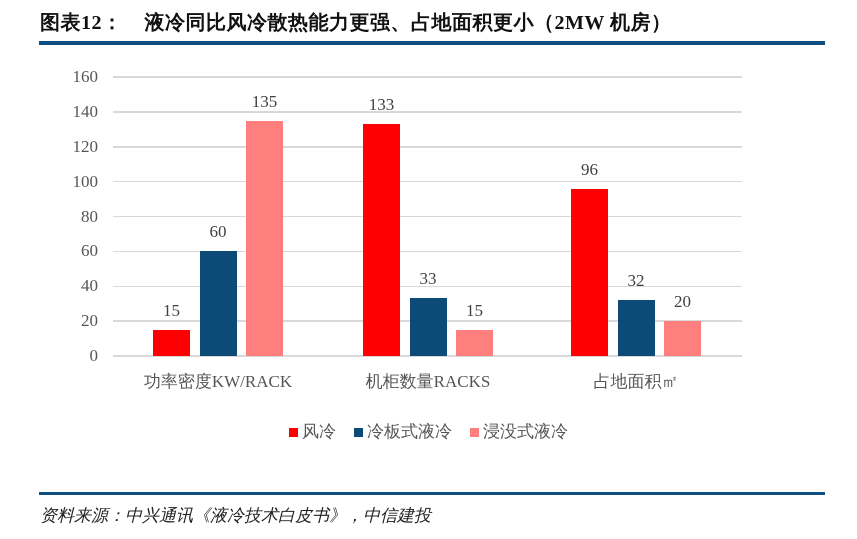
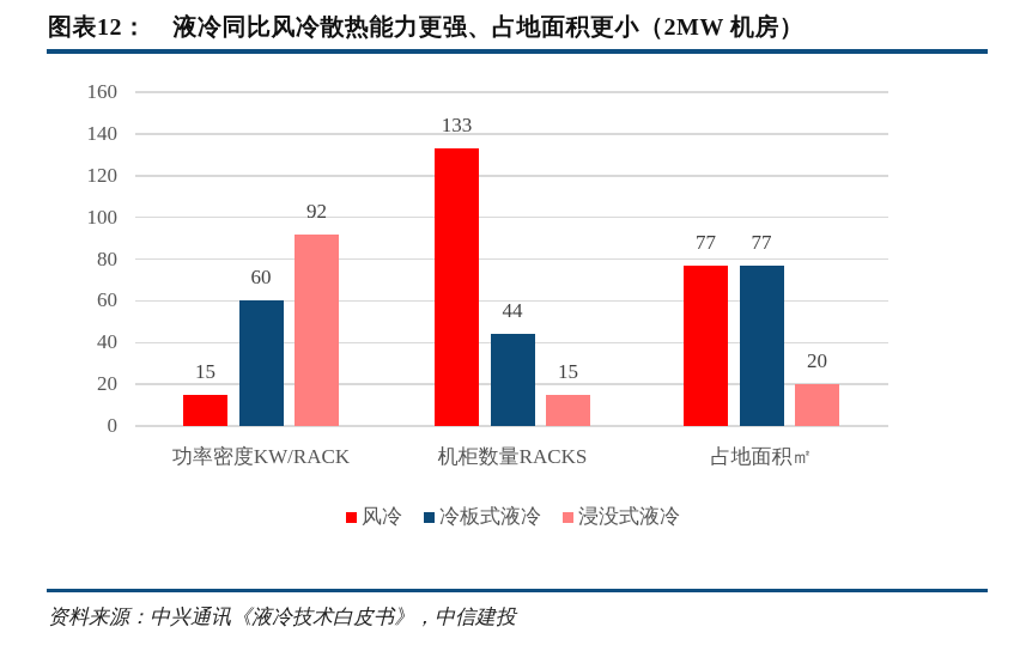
浸没式液冷/功率密度KW/RACK: 135 -> 92
冷板式液冷/机柜数量RACKS: 33 -> 44
风冷/占地面积㎡: 96 -> 77
冷板式液冷/占地面积㎡: 32 -> 77
